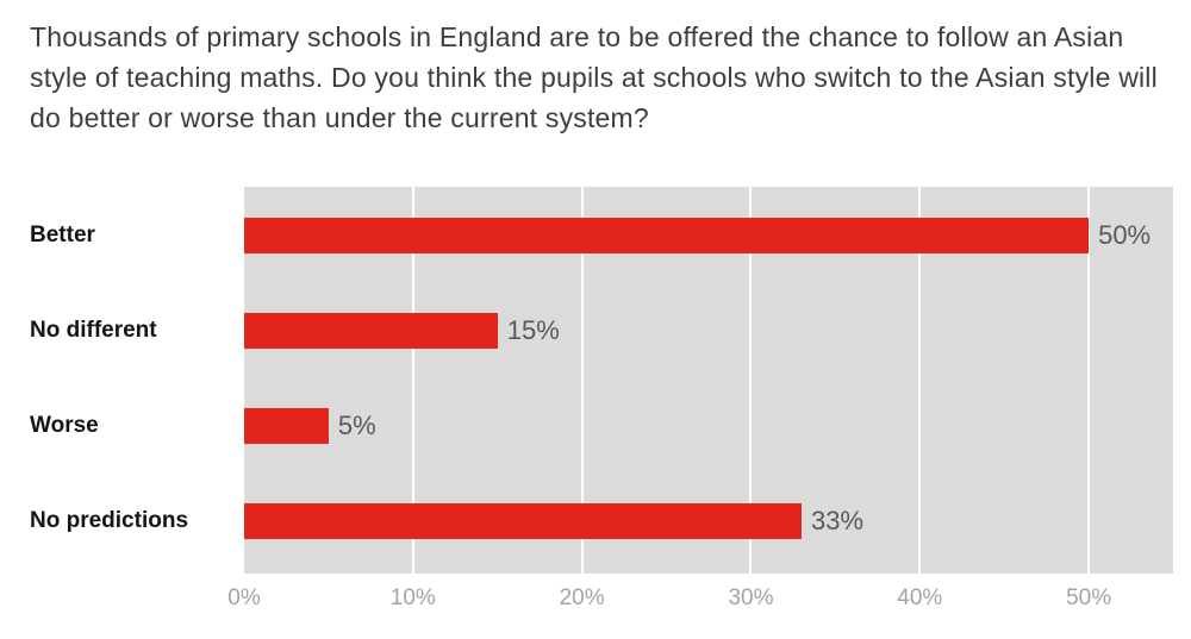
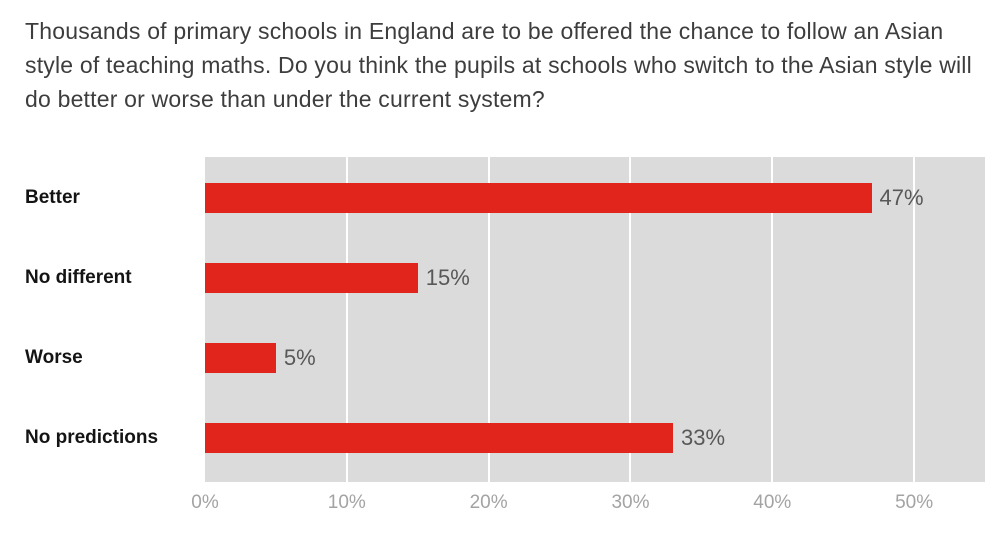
Better: 50% -> 47%
